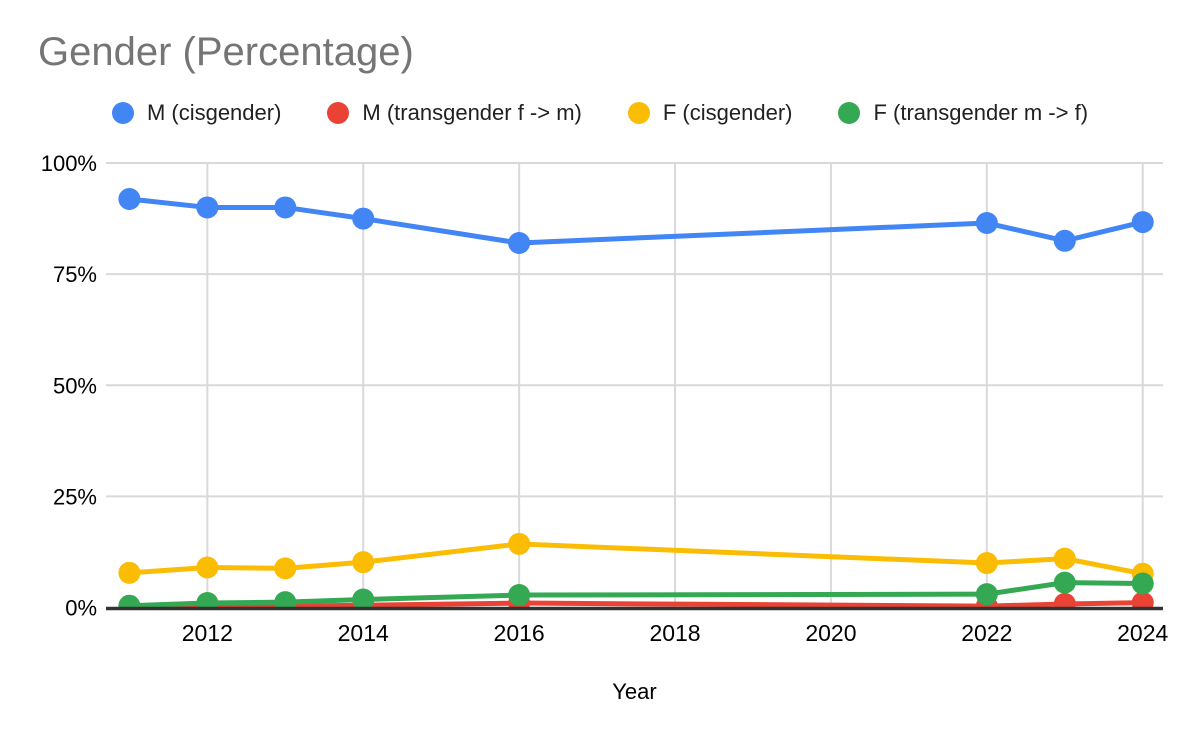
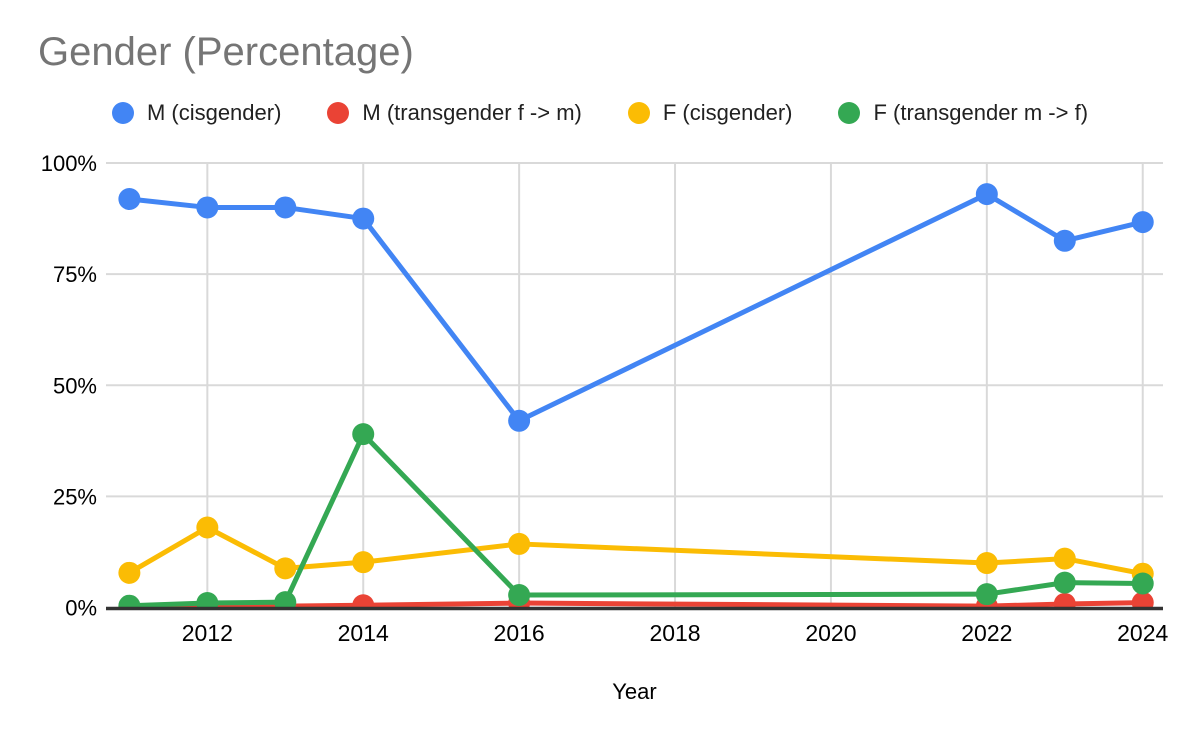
F (cisgender)/2012: 9% -> 18%
F (transgender m -> f)/2014: 2% -> 39%
M (cisgender)/2016: 82% -> 42%
M (cisgender)/2022: 86% -> 93%
